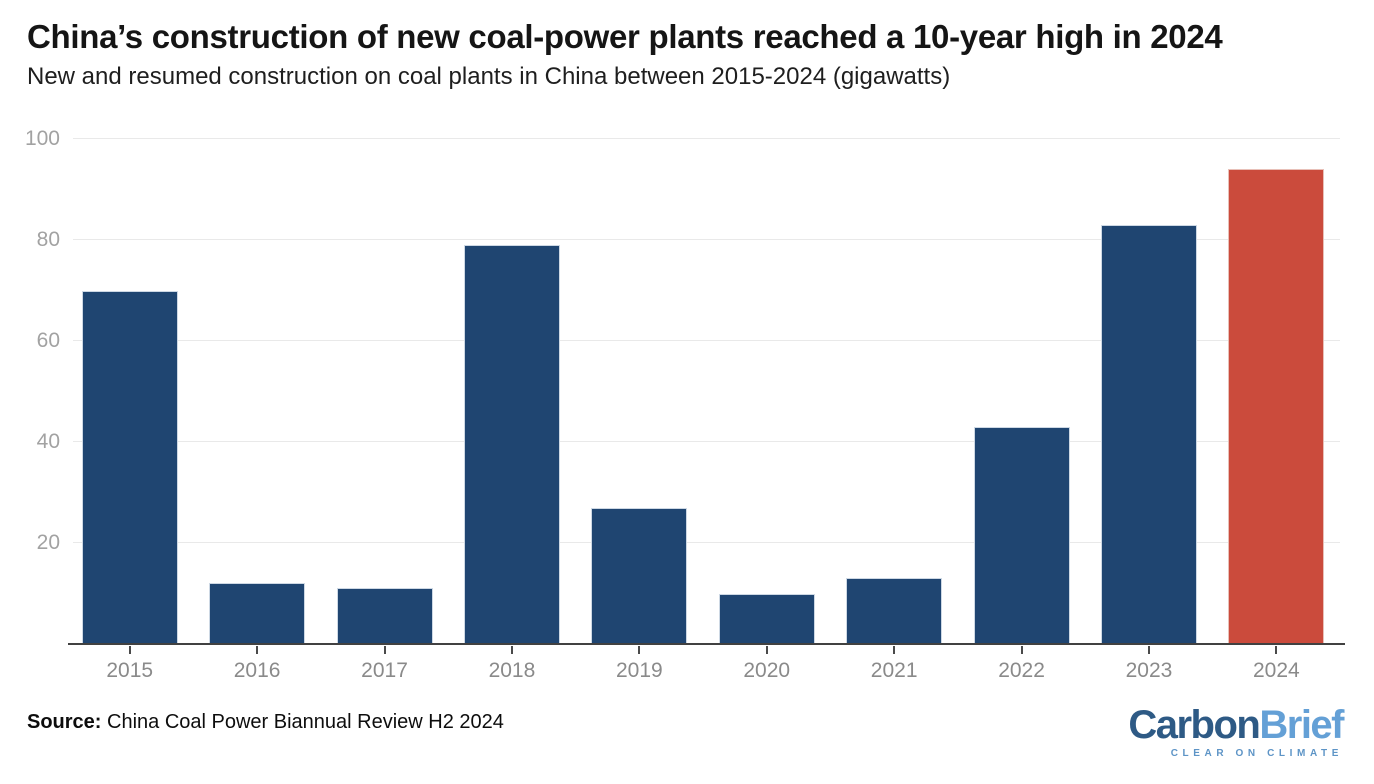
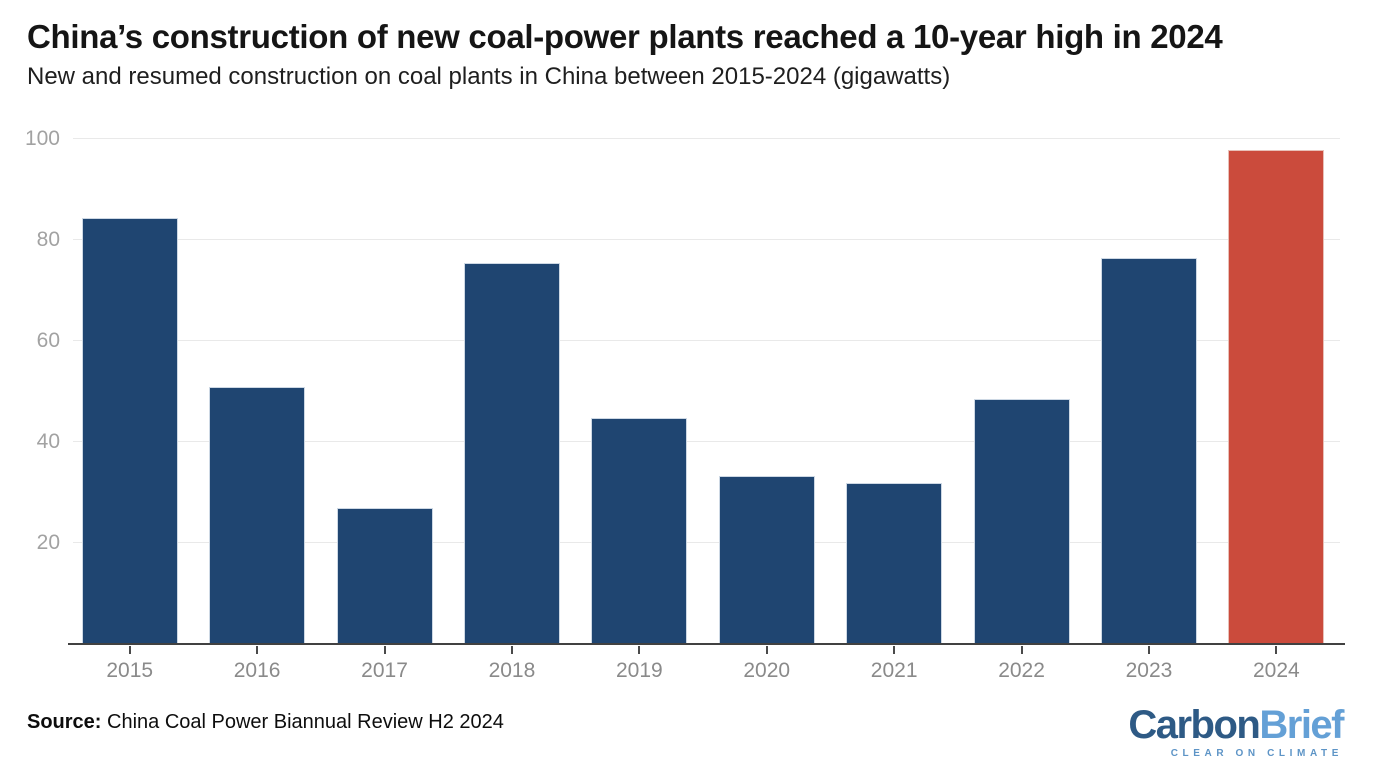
2015: 70 -> 84
2016: 12 -> 51
2017: 11 -> 27
2018: 79 -> 76
2019: 27 -> 45
2020: 10 -> 33
2021: 13 -> 32
2022: 43 -> 48
2023: 83 -> 76
2024: 94 -> 98
